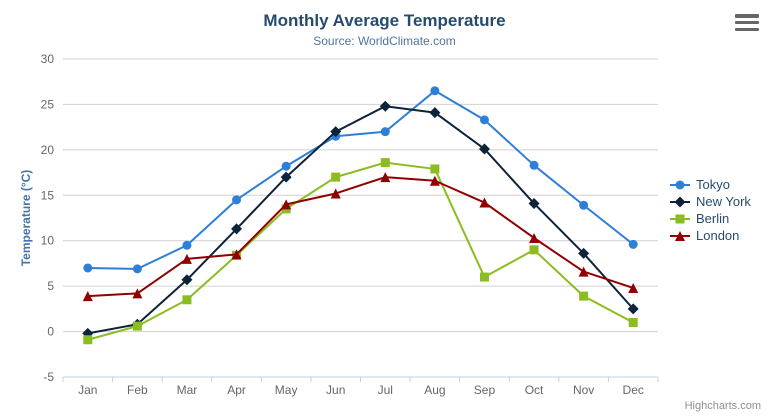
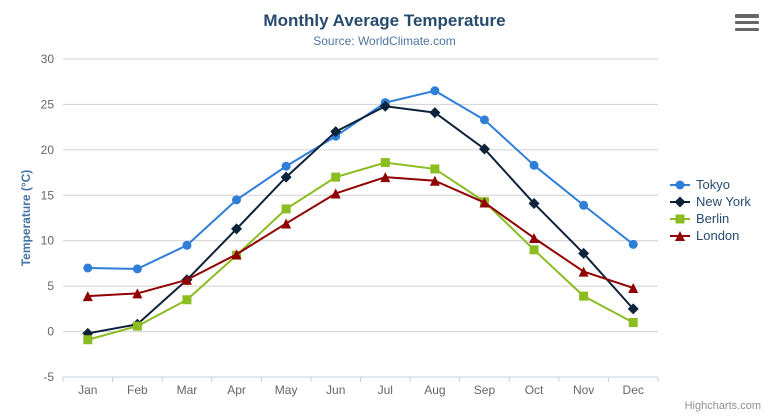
London/Mar: 8 -> 6
London/May: 14 -> 12
Tokyo/Jul: 22 -> 25
Berlin/Sep: 6 -> 14
